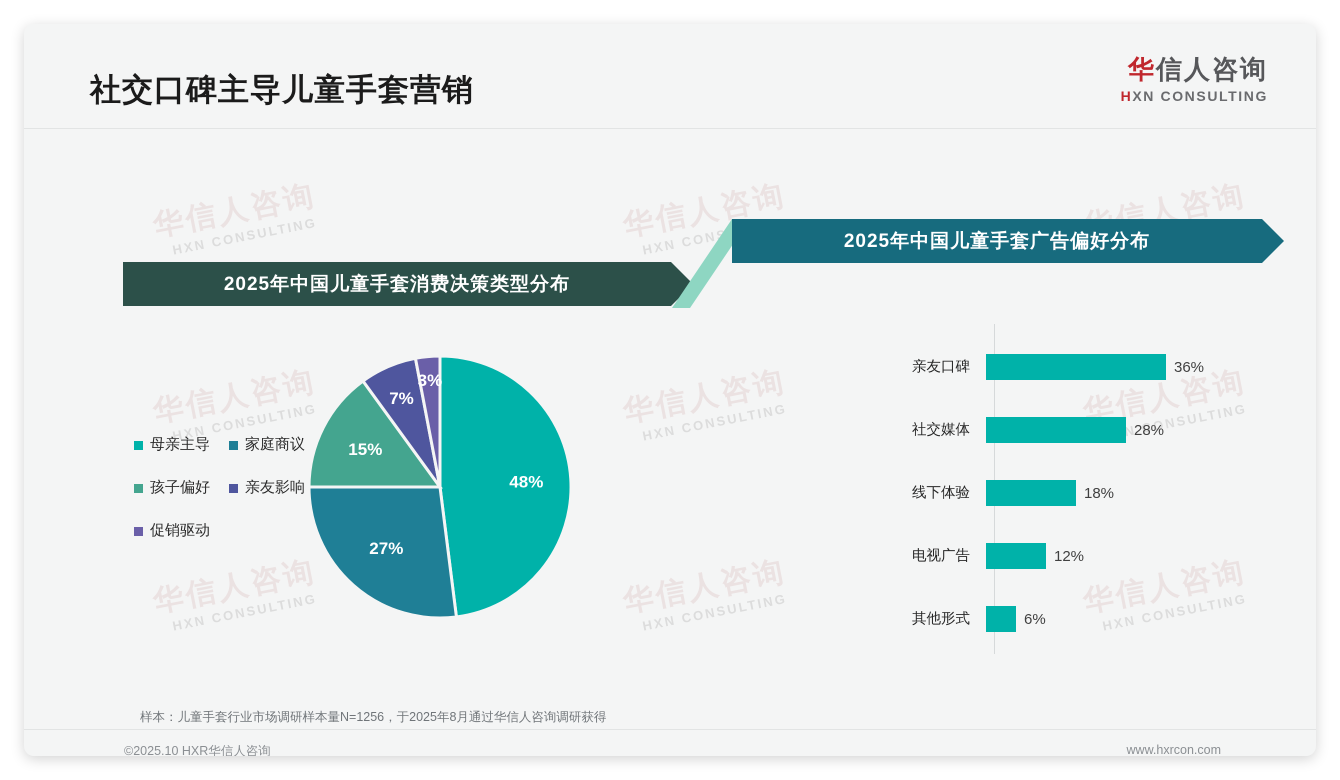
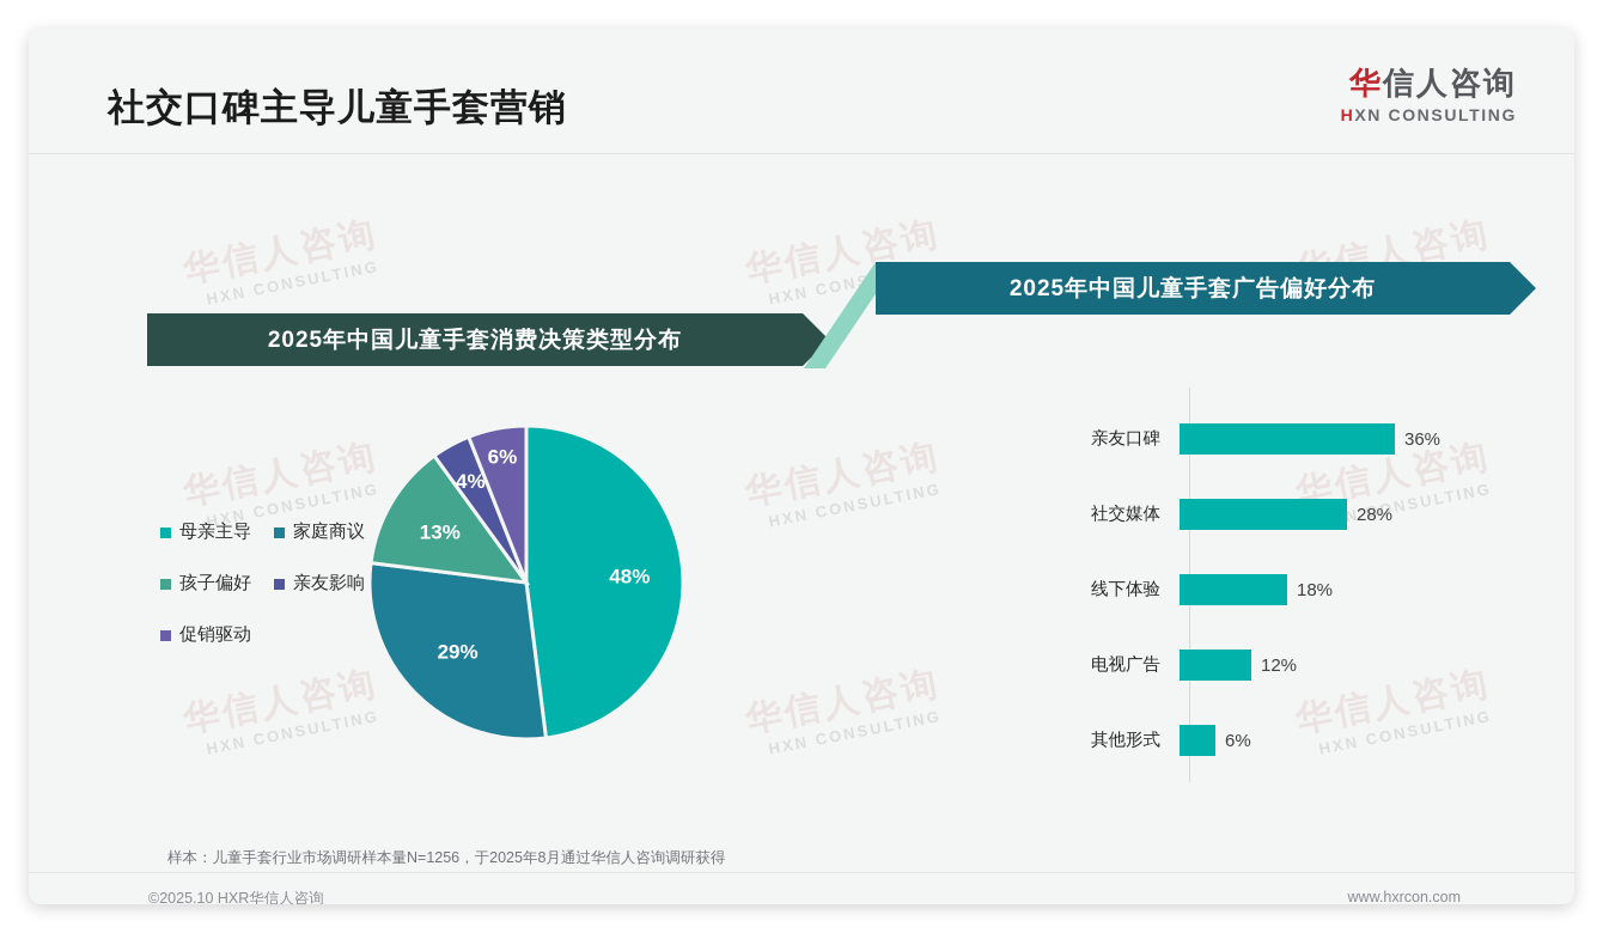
2025年中国儿童手套消费决策类型分布/家庭商议: 27% -> 29%
2025年中国儿童手套消费决策类型分布/孩子偏好: 15% -> 13%
2025年中国儿童手套消费决策类型分布/亲友影响: 7% -> 4%
2025年中国儿童手套消费决策类型分布/促销驱动: 3% -> 6%
